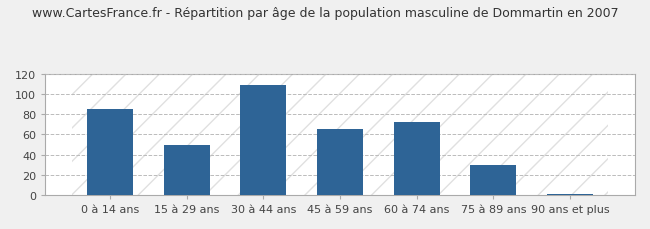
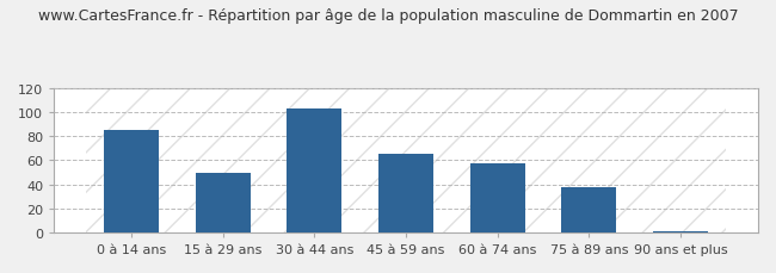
30 à 44 ans: 109 -> 103
60 à 74 ans: 72 -> 57
75 à 89 ans: 30 -> 38
